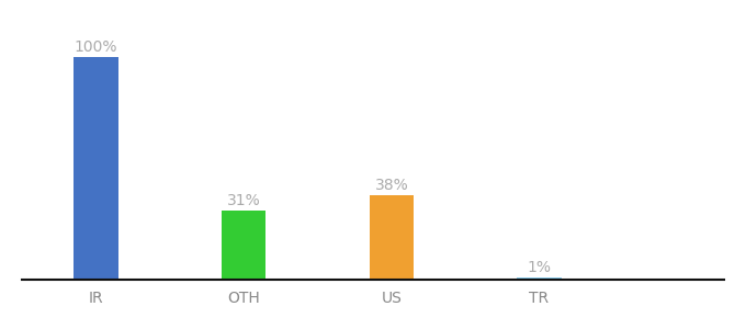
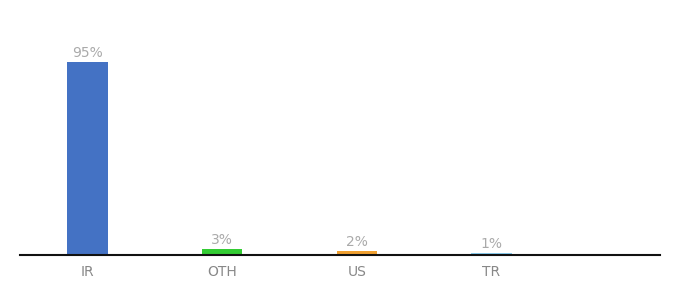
IR: 100% -> 95%
OTH: 31% -> 3%
US: 38% -> 2%
